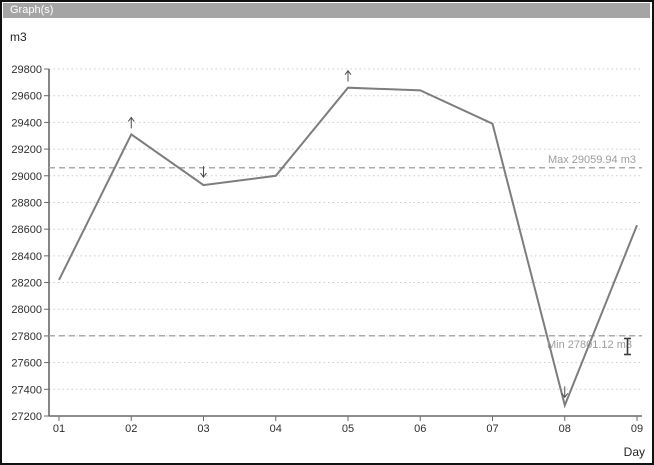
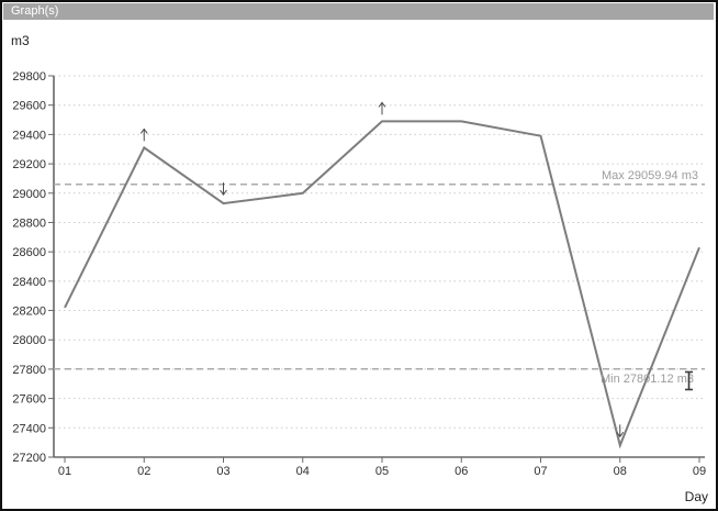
05: 29660 -> 29490
06: 29640 -> 29490
